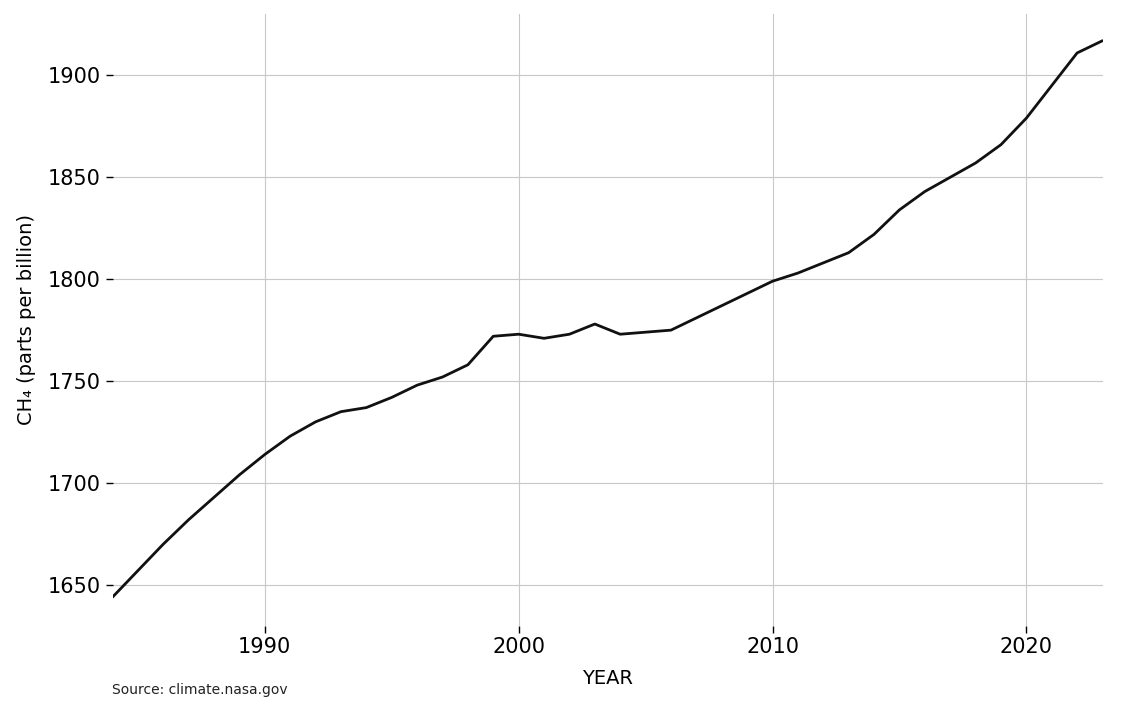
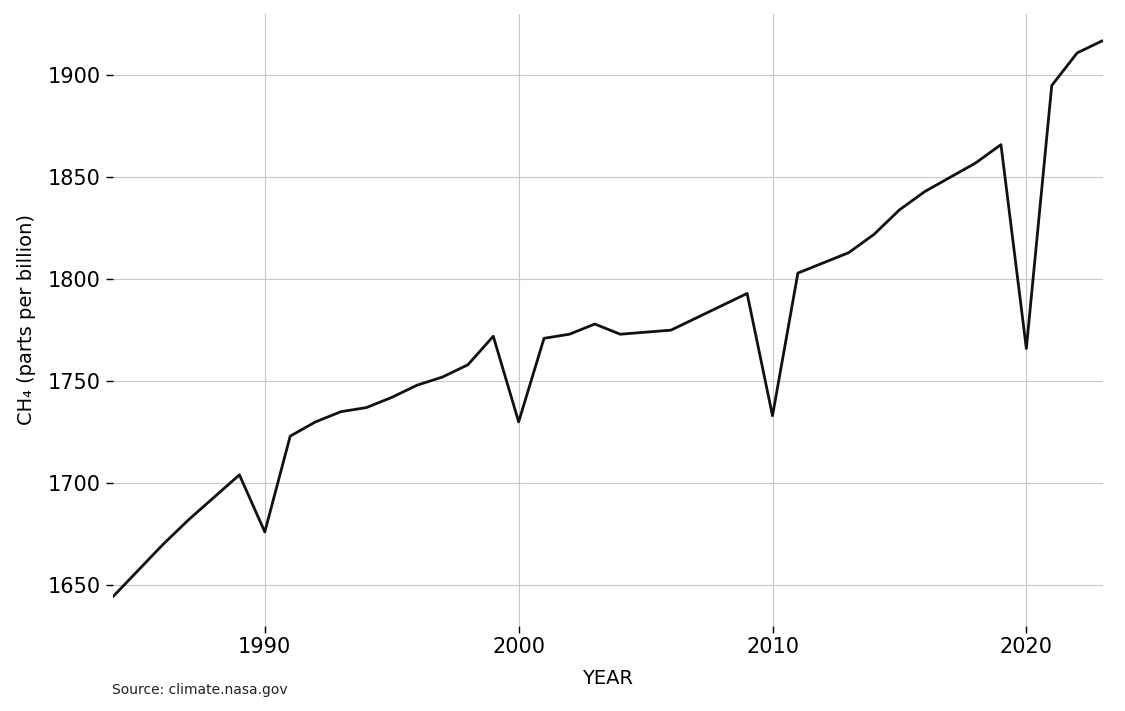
1990: 1714 -> 1676
2000: 1773 -> 1730
2010: 1799 -> 1733
2020: 1879 -> 1766
